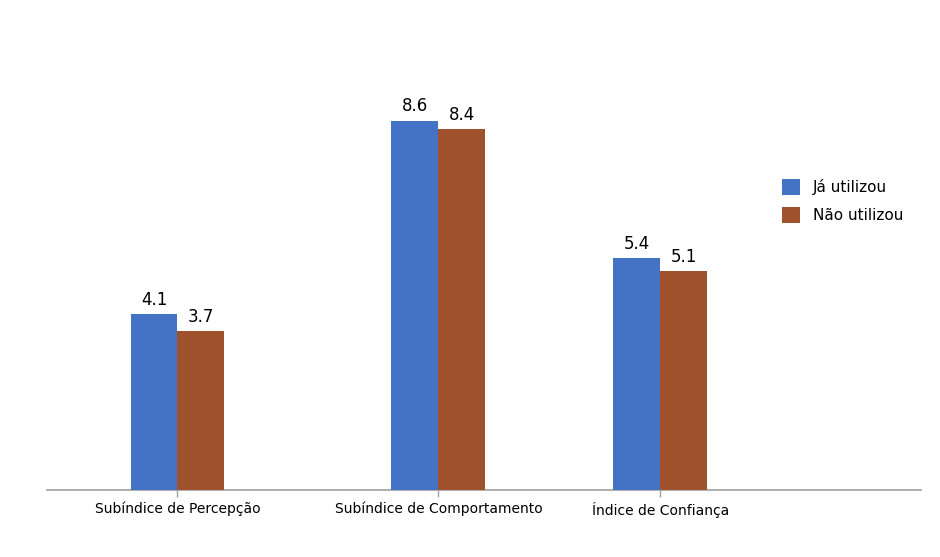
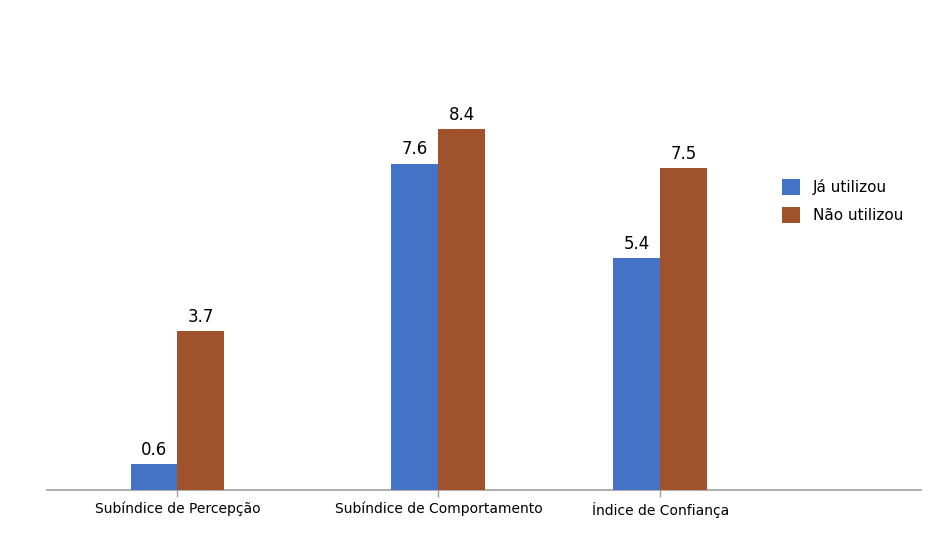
Já utilizou/Subíndice de Percepção: 4.1 -> 0.6
Já utilizou/Subíndice de Comportamento: 8.6 -> 7.6
Não utilizou/Índice de Confiança: 5.1 -> 7.5
